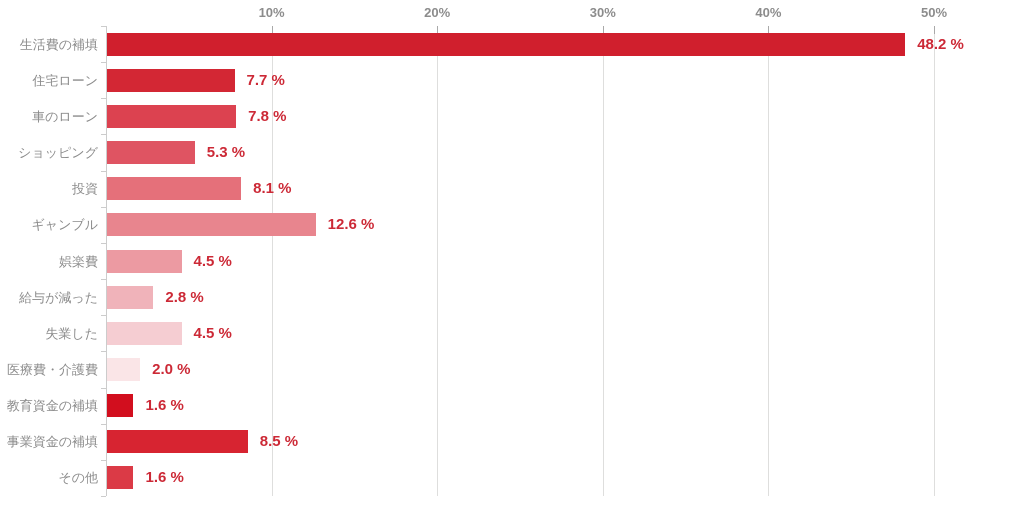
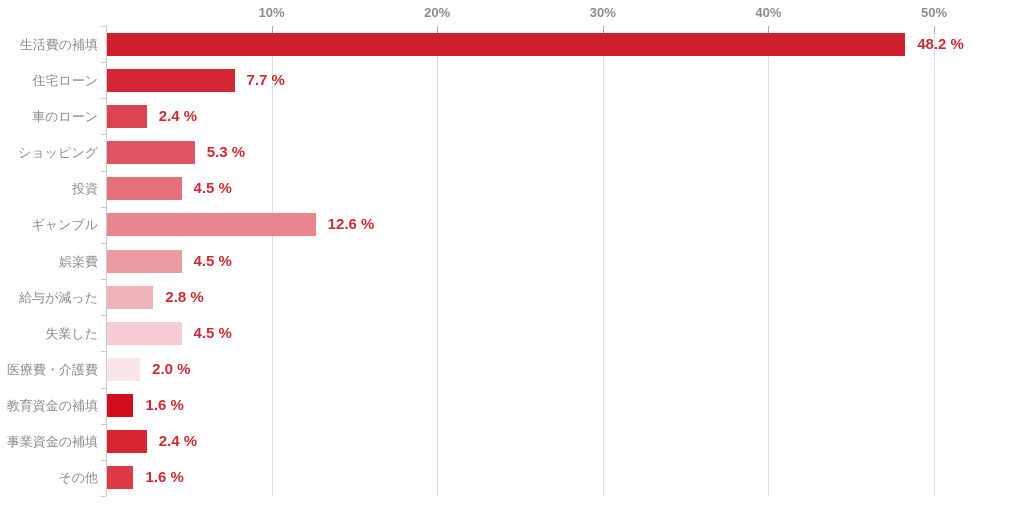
車のローン: 7.8 -> 2.4
投資: 8.1 -> 4.5
事業資金の補填: 8.5 -> 2.4
